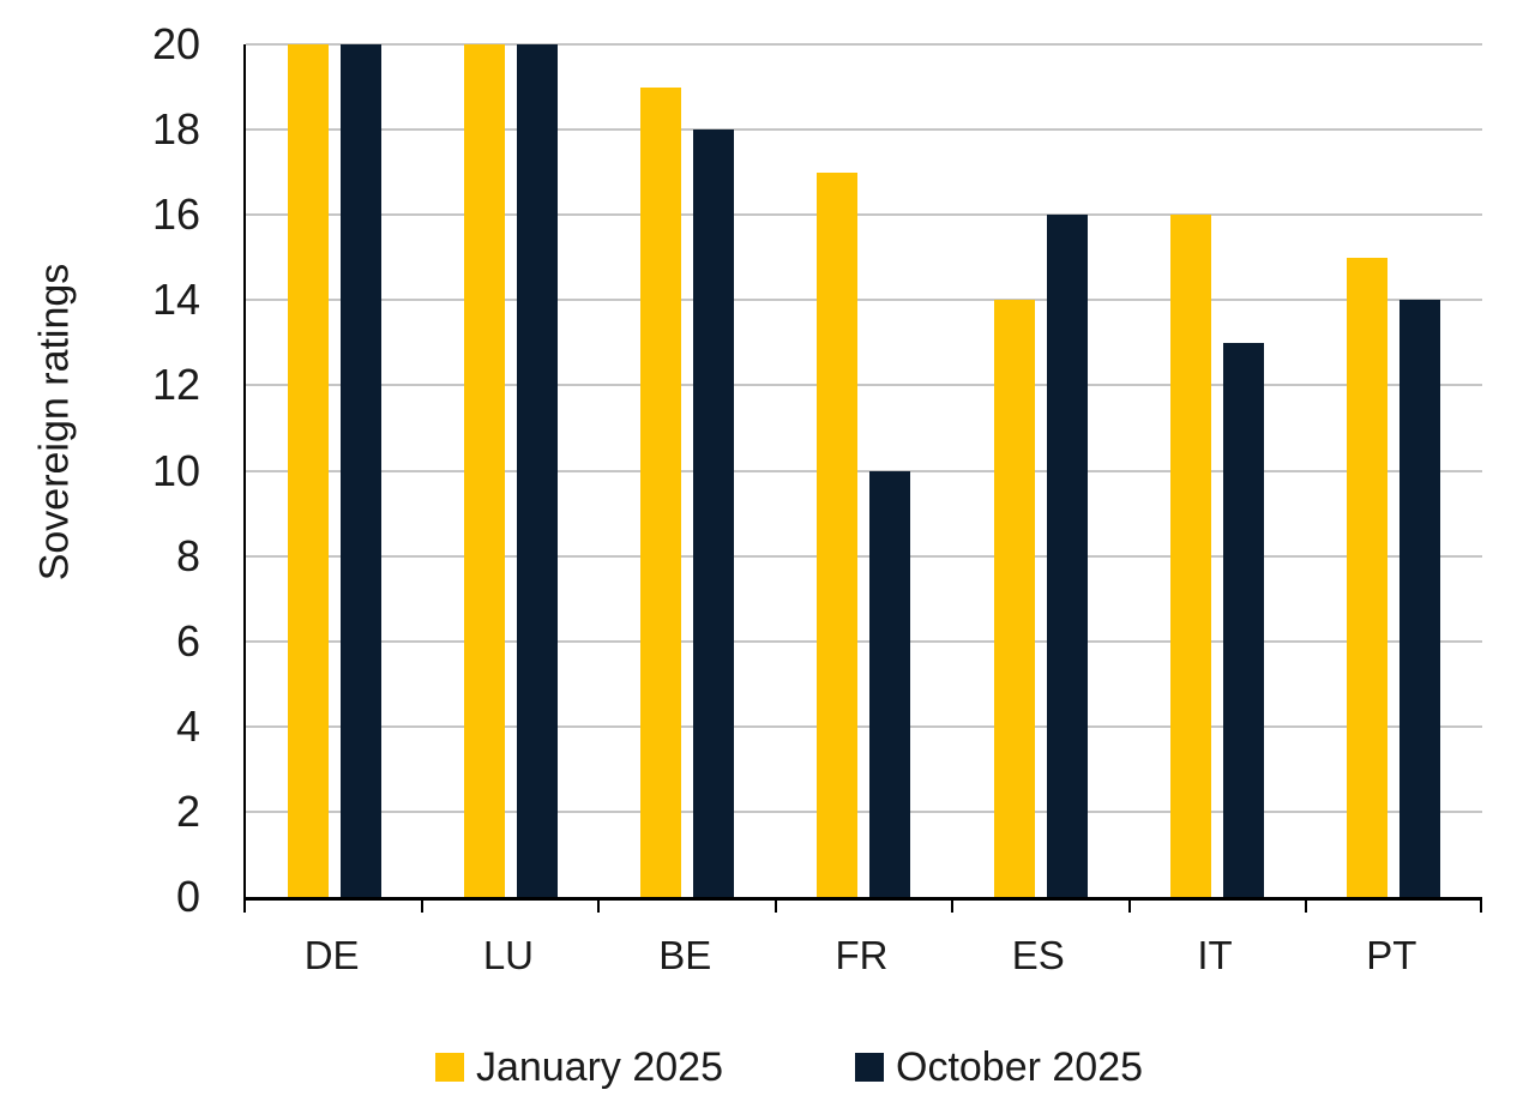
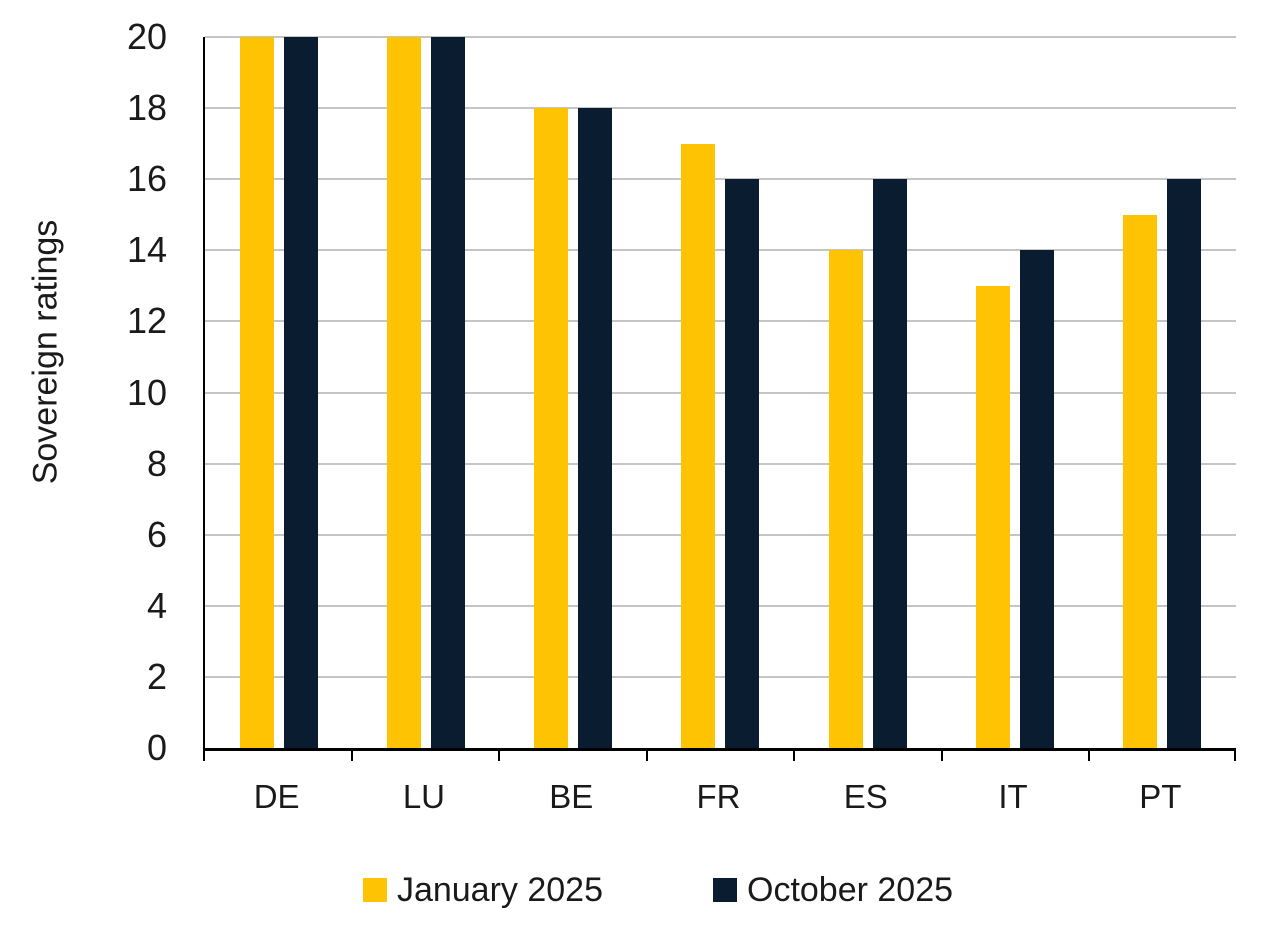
January 2025/BE: 19 -> 18
October 2025/FR: 10 -> 16
January 2025/IT: 16 -> 13
October 2025/IT: 13 -> 14
October 2025/PT: 14 -> 16
